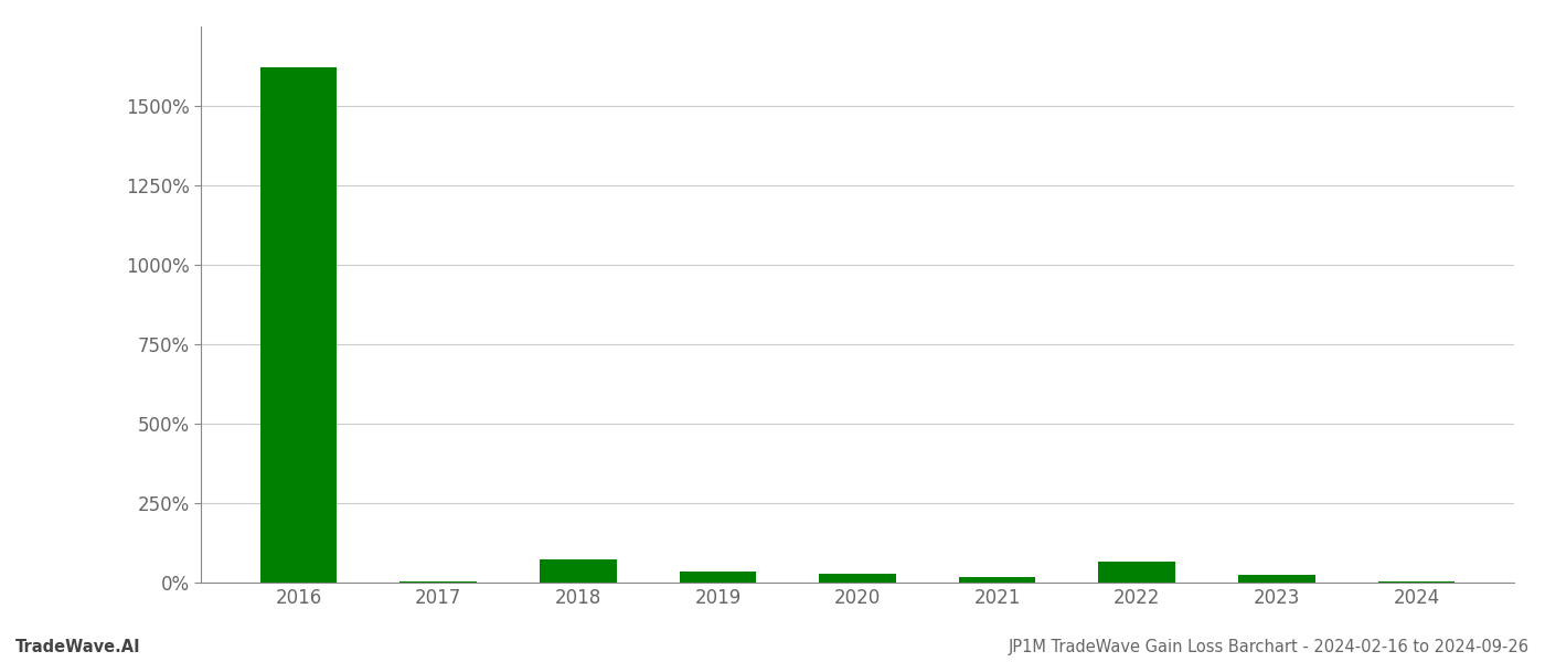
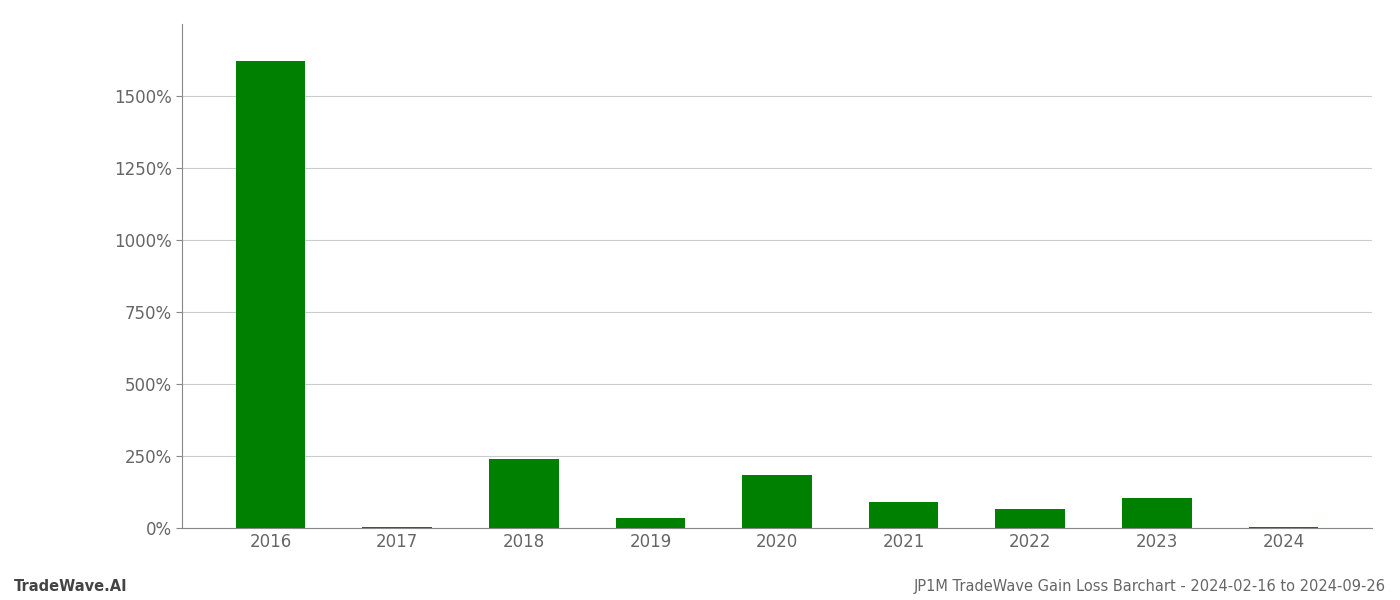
2018: 72% -> 240%
2020: 28% -> 185%
2021: 18% -> 90%
2023: 25% -> 105%
